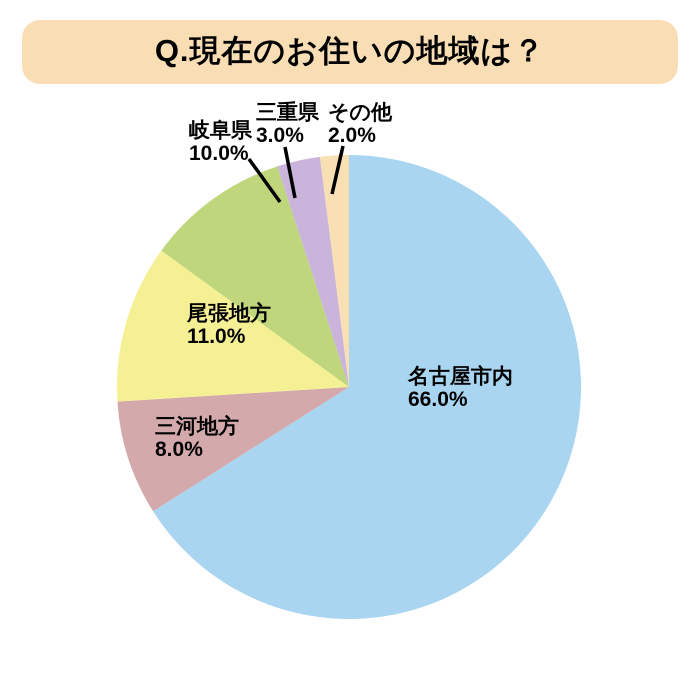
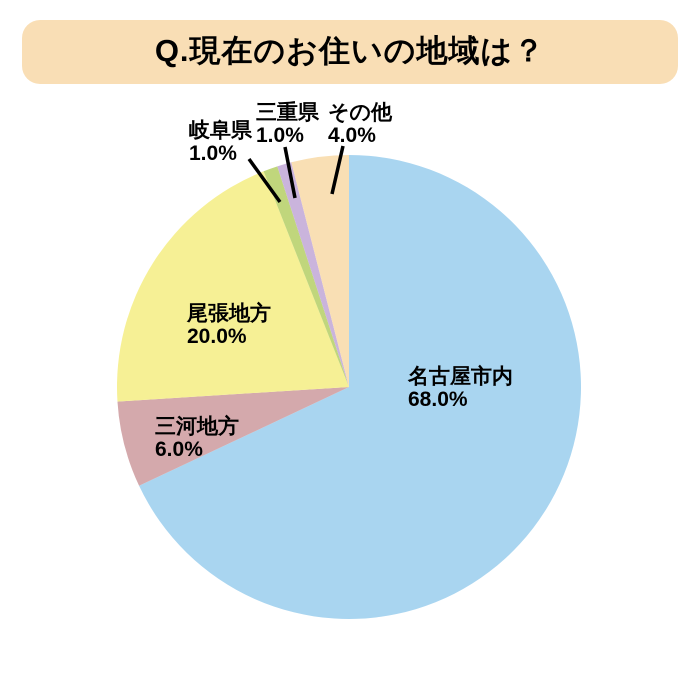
名古屋市内: 66.0% -> 68.0%
三河地方: 8.0% -> 6.0%
尾張地方: 11.0% -> 20.0%
岐阜県: 10.0% -> 1.0%
三重県: 3.0% -> 1.0%
その他: 2.0% -> 4.0%
